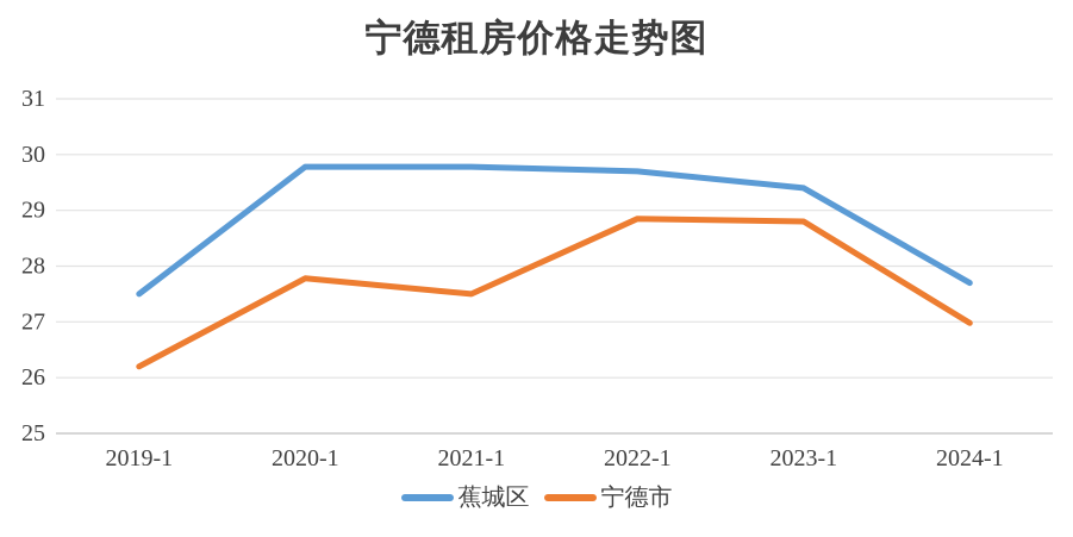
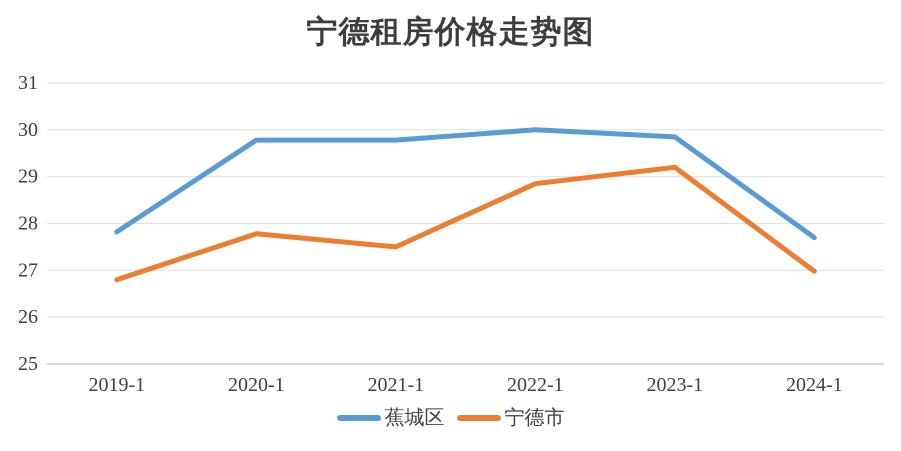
蕉城区/2019-1: 27.5 -> 27.8
宁德市/2019-1: 26.2 -> 26.8
蕉城区/2022-1: 29.7 -> 30.0
蕉城区/2023-1: 29.4 -> 29.9
宁德市/2023-1: 28.8 -> 29.2
